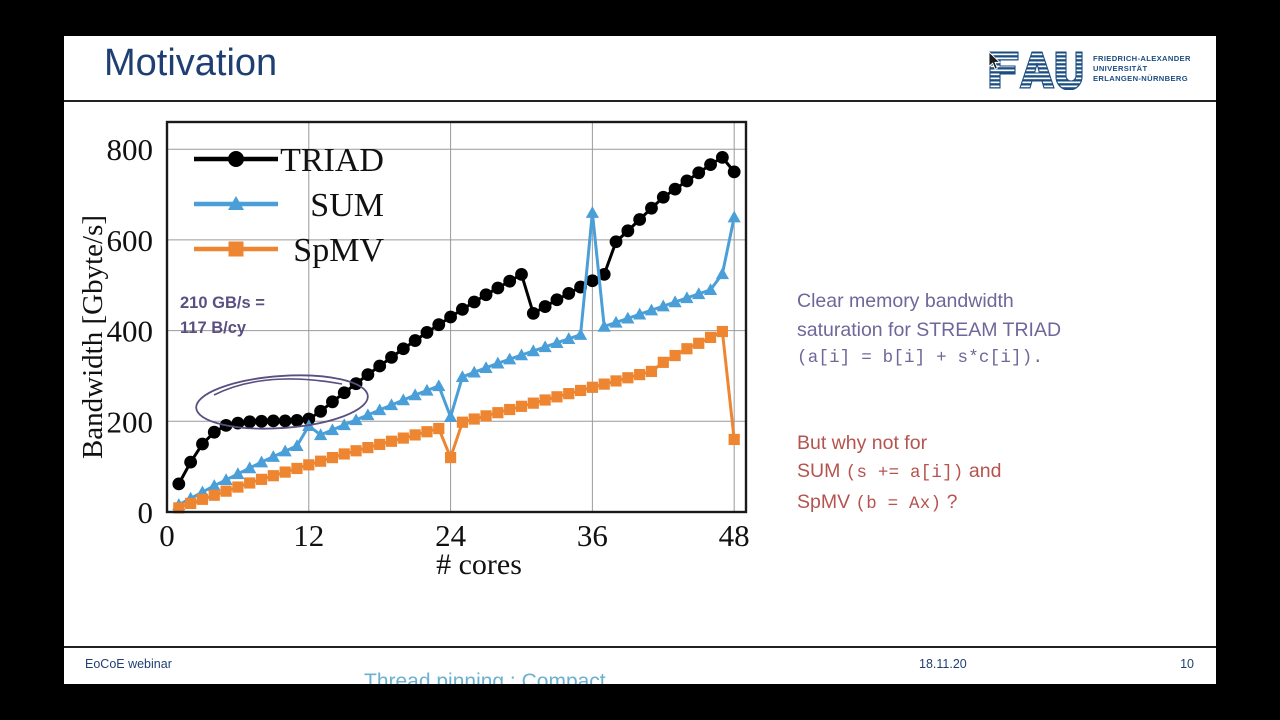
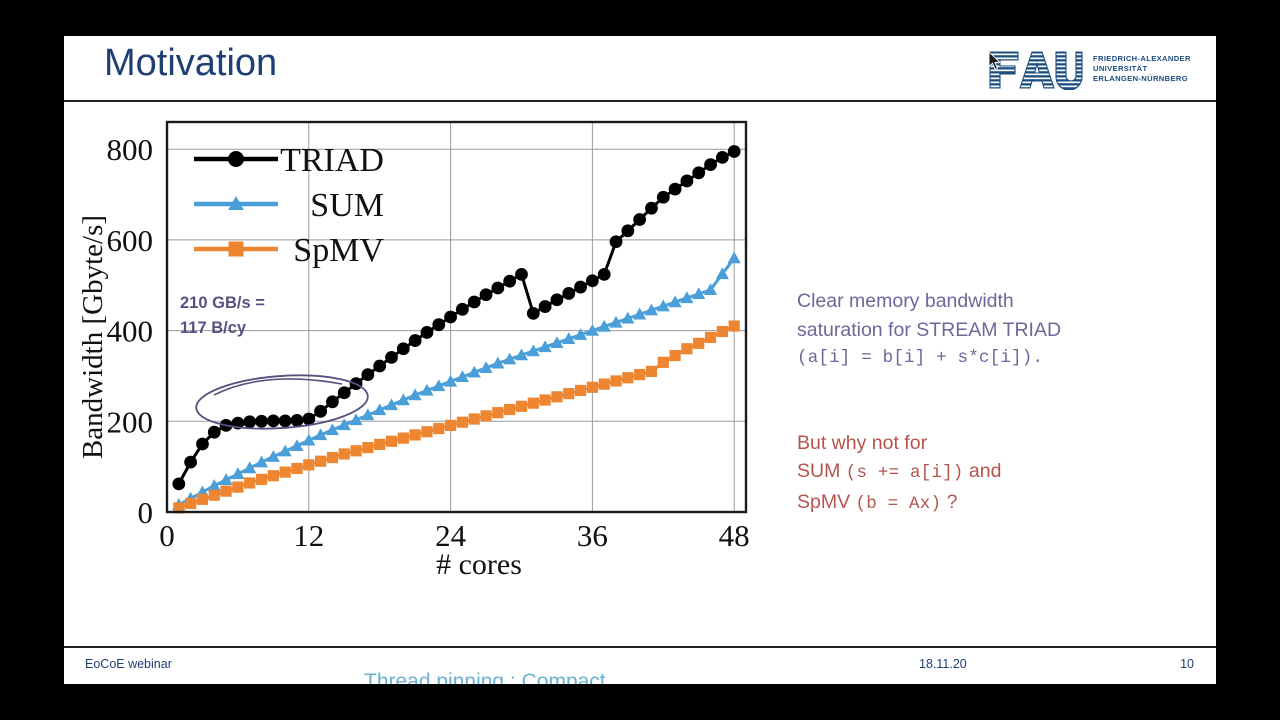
SUM/12: 190 -> 160
SUM/24: 210 -> 290
SpMV/24: 120 -> 190
SUM/36: 660 -> 400
TRIAD/48: 750 -> 800
SUM/48: 650 -> 560
SpMV/48: 160 -> 410
